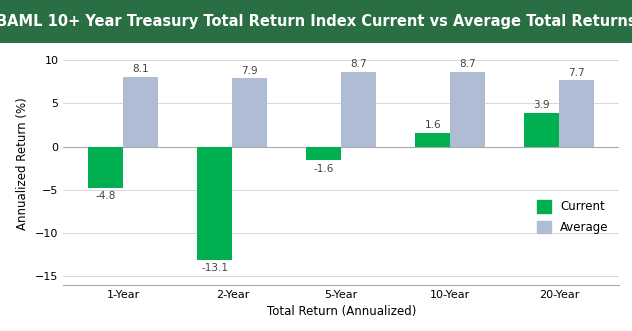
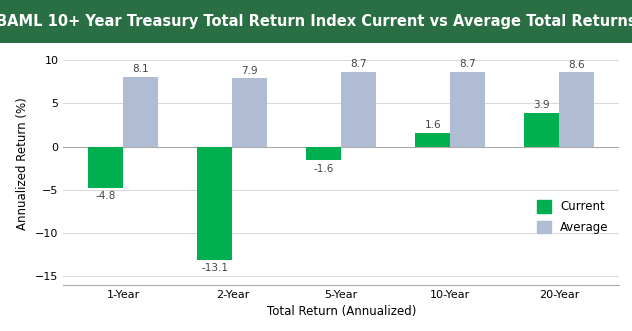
Average/20-Year: 7.7 -> 8.6
